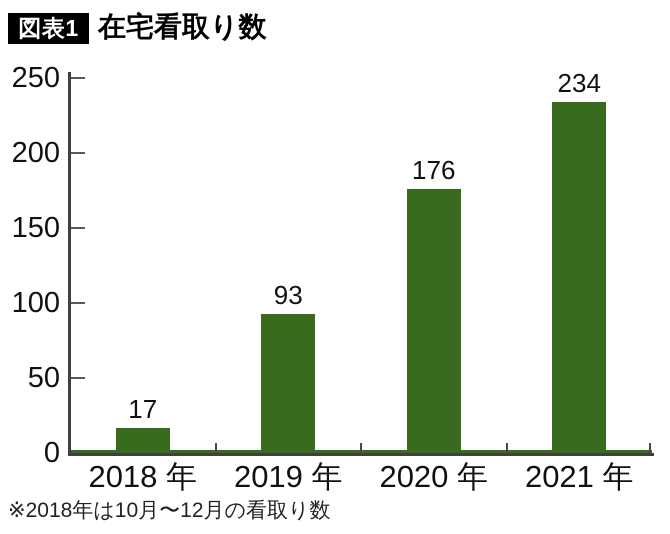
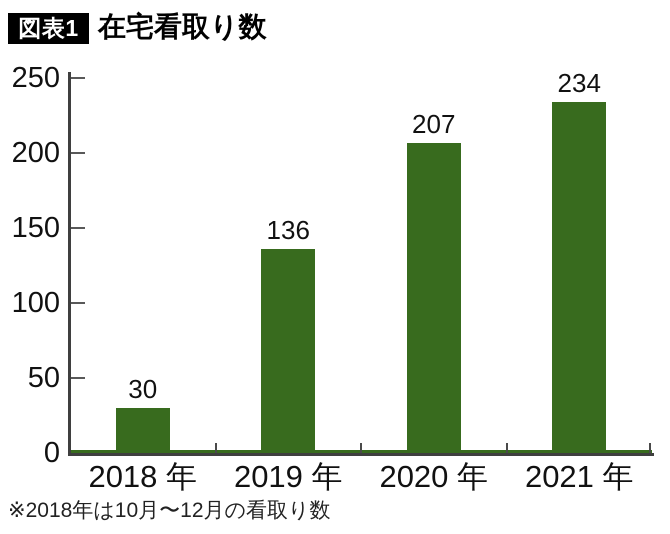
2018 年: 17 -> 30
2019 年: 93 -> 136
2020 年: 176 -> 207
